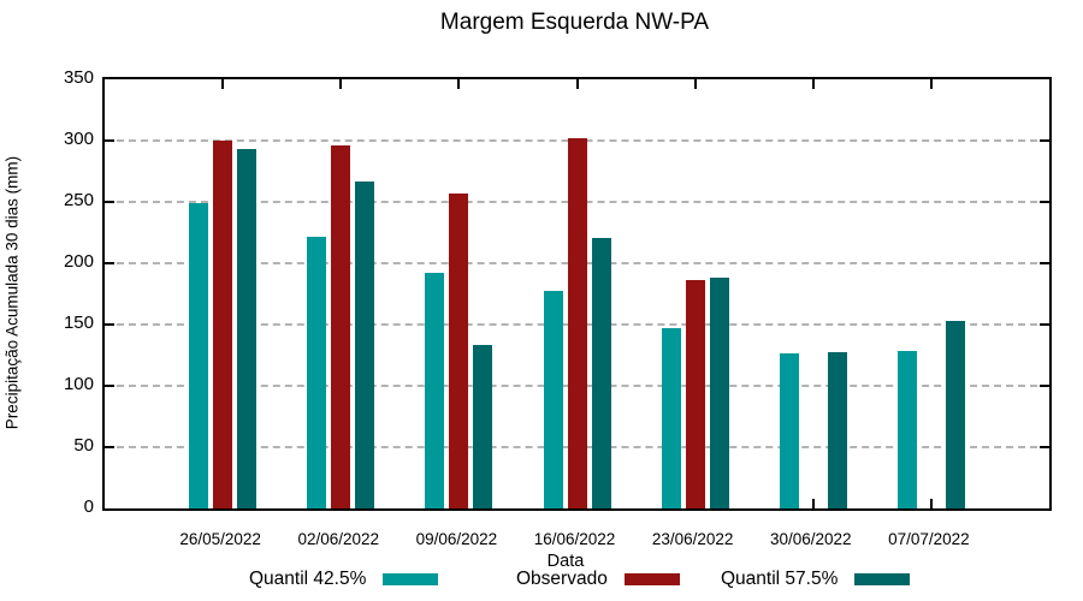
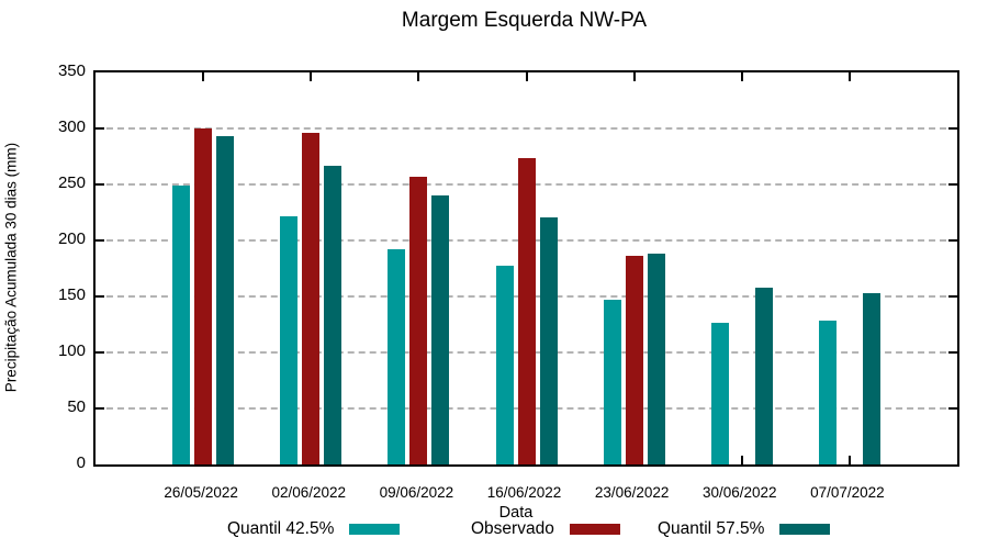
Quantil 57.5%/09/06/2022: 133 -> 240
Observado/16/06/2022: 302 -> 274
Quantil 57.5%/30/06/2022: 127 -> 158
